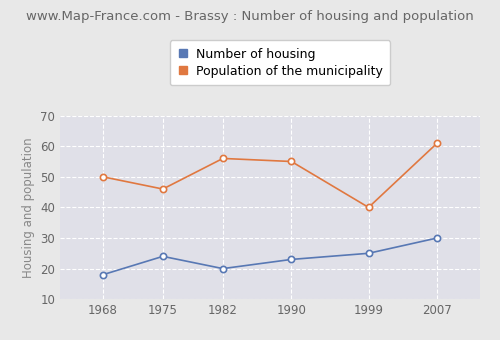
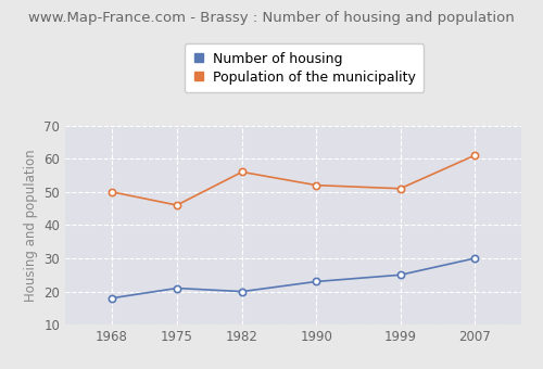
Number of housing/1975: 24 -> 21
Population of the municipality/1990: 55 -> 52
Population of the municipality/1999: 40 -> 51
